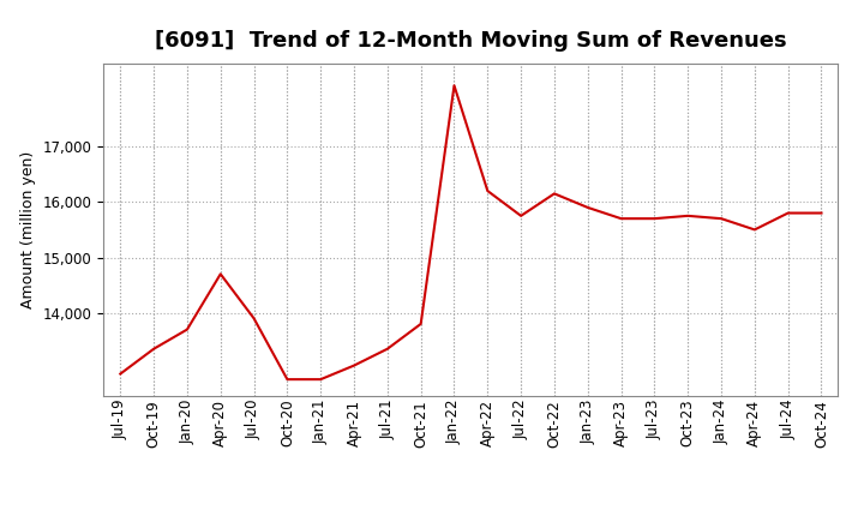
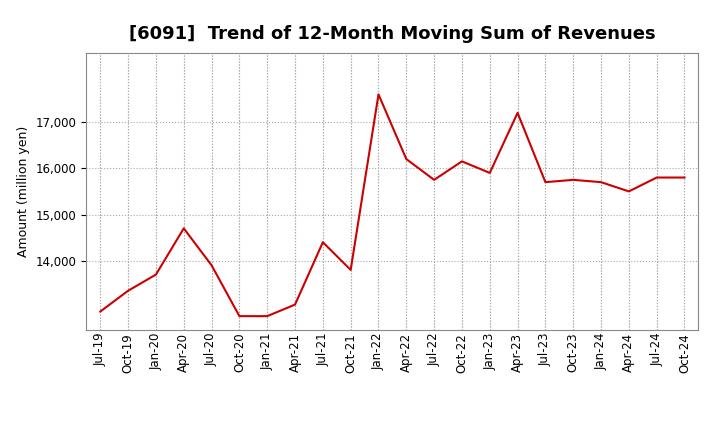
Jul-21: 13,350 -> 14,400
Jan-22: 18,100 -> 17,600
Apr-23: 15,700 -> 17,200
